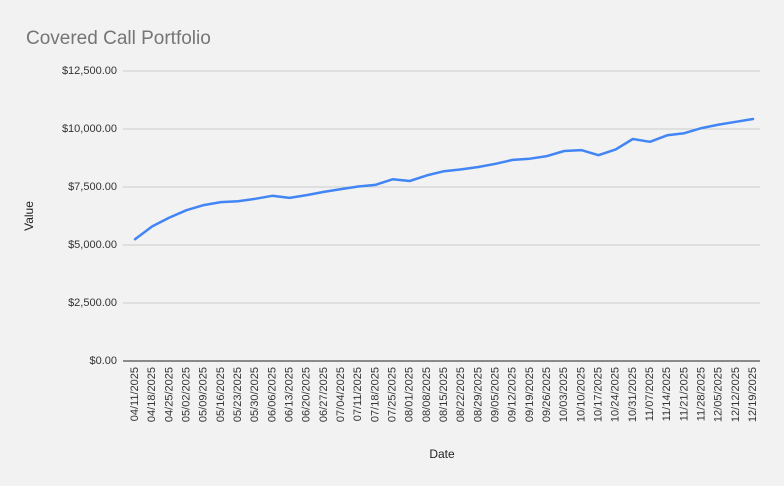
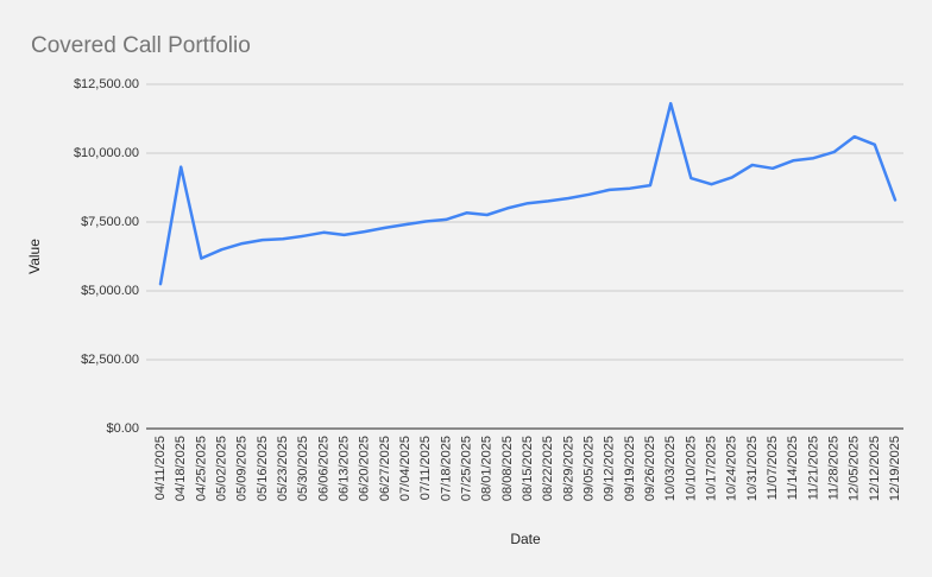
04/18/2025: $5800 -> $9500
10/03/2025: $9000 -> $11800
12/05/2025: $10200 -> $10600
12/19/2025: $10400 -> $8300
